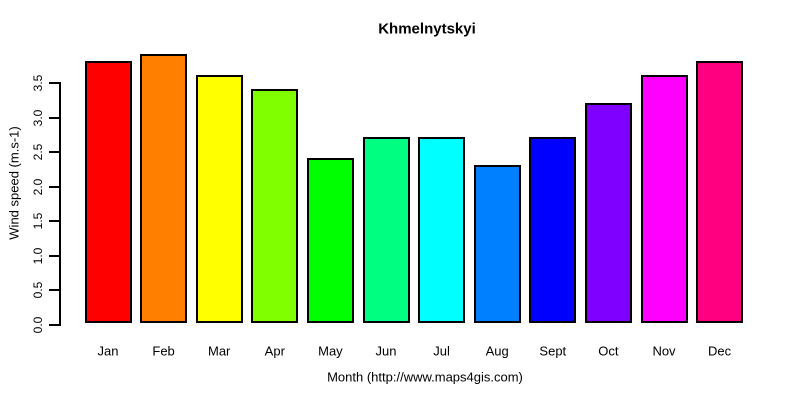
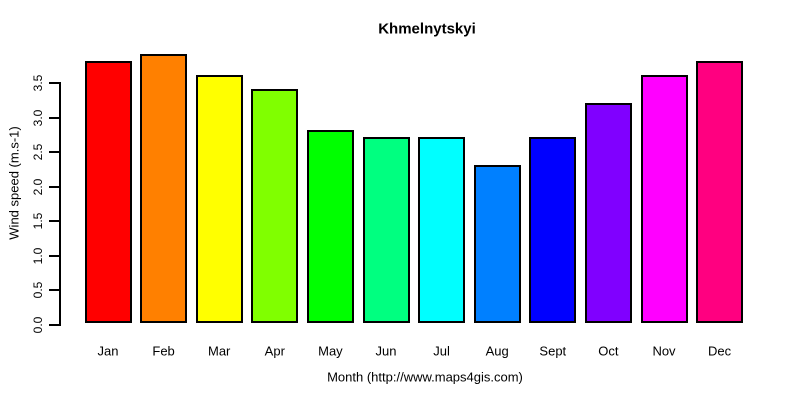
May: 2.4 -> 2.8
